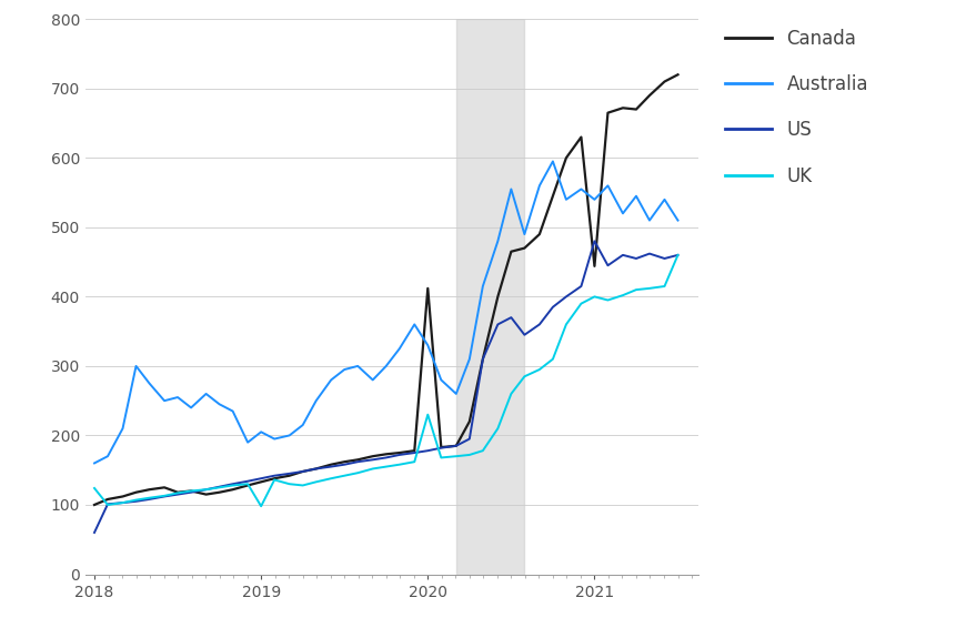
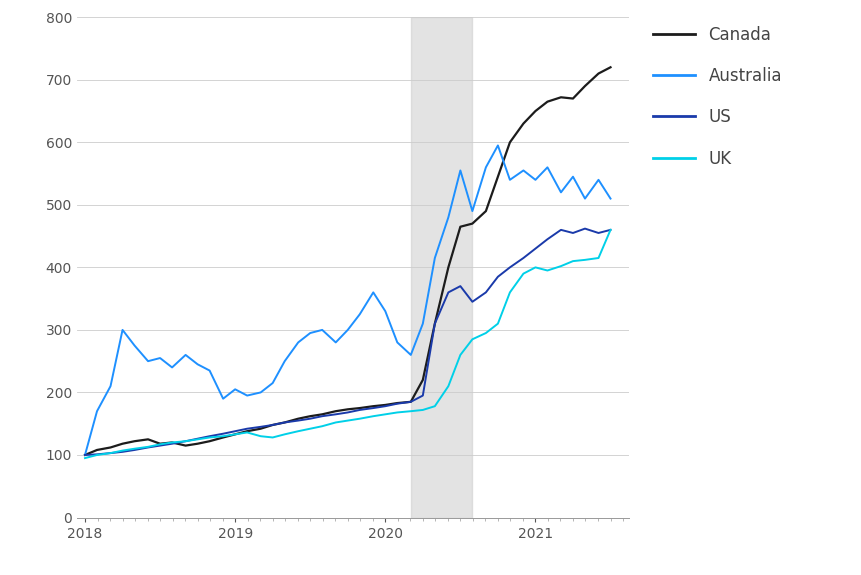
Australia/2018: 160 -> 100
US/2018: 60 -> 100
UK/2018: 124 -> 95
UK/2019: 98 -> 133
Canada/2020: 412 -> 180
UK/2020: 230 -> 165
Canada/2021: 444 -> 650
US/2021: 480 -> 430
